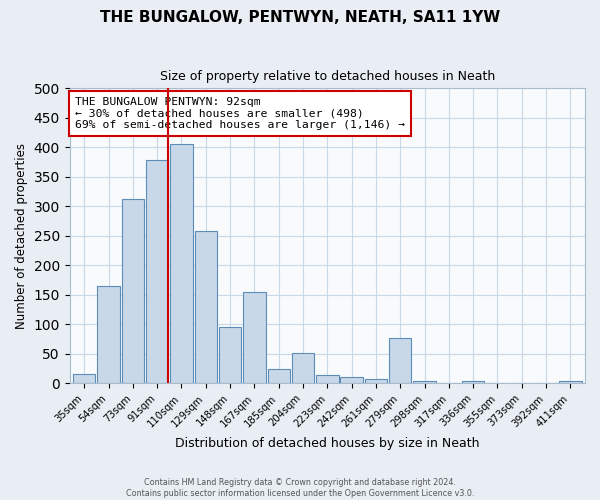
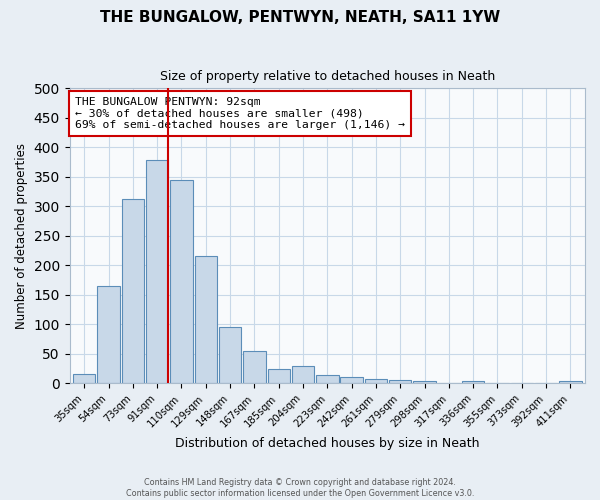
110sqm: 406 -> 345
129sqm: 258 -> 215
167sqm: 154 -> 55
204sqm: 52 -> 29
279sqm: 76 -> 5
